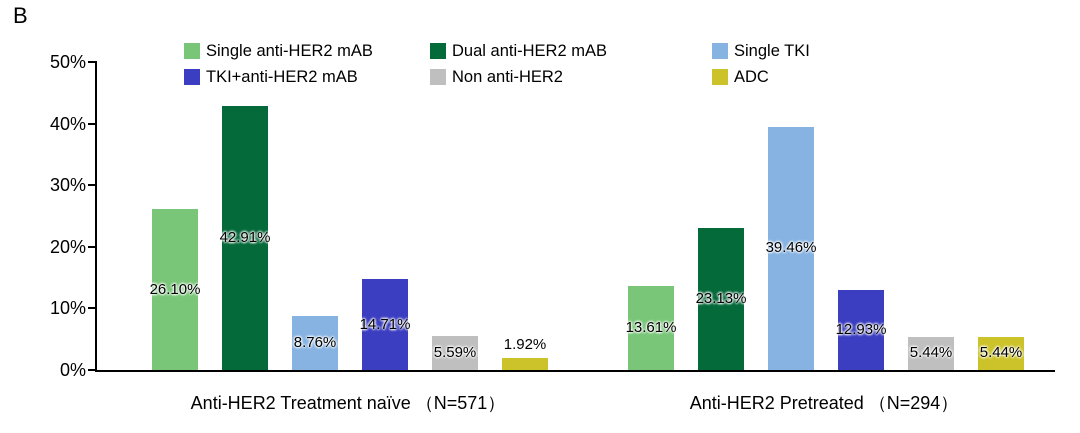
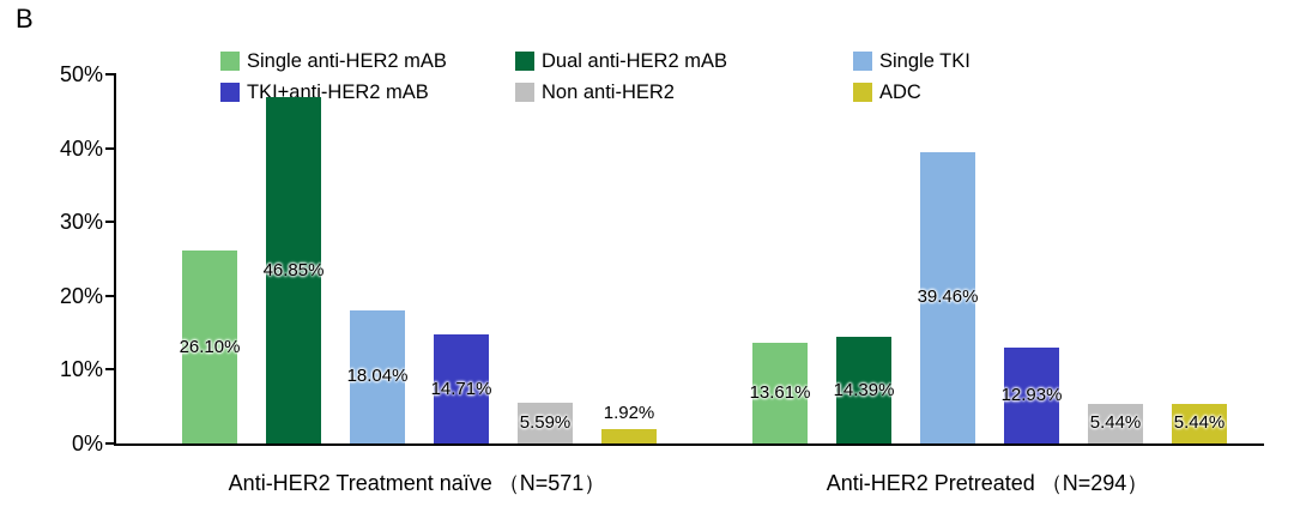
Dual anti-HER2 mAB/Anti-HER2 Treatment naïve （N=571）: 42.91% -> 46.85%
Single TKI/Anti-HER2 Treatment naïve （N=571）: 8.76% -> 18.04%
Dual anti-HER2 mAB/Anti-HER2 Pretreated （N=294）: 23.13% -> 14.39%
